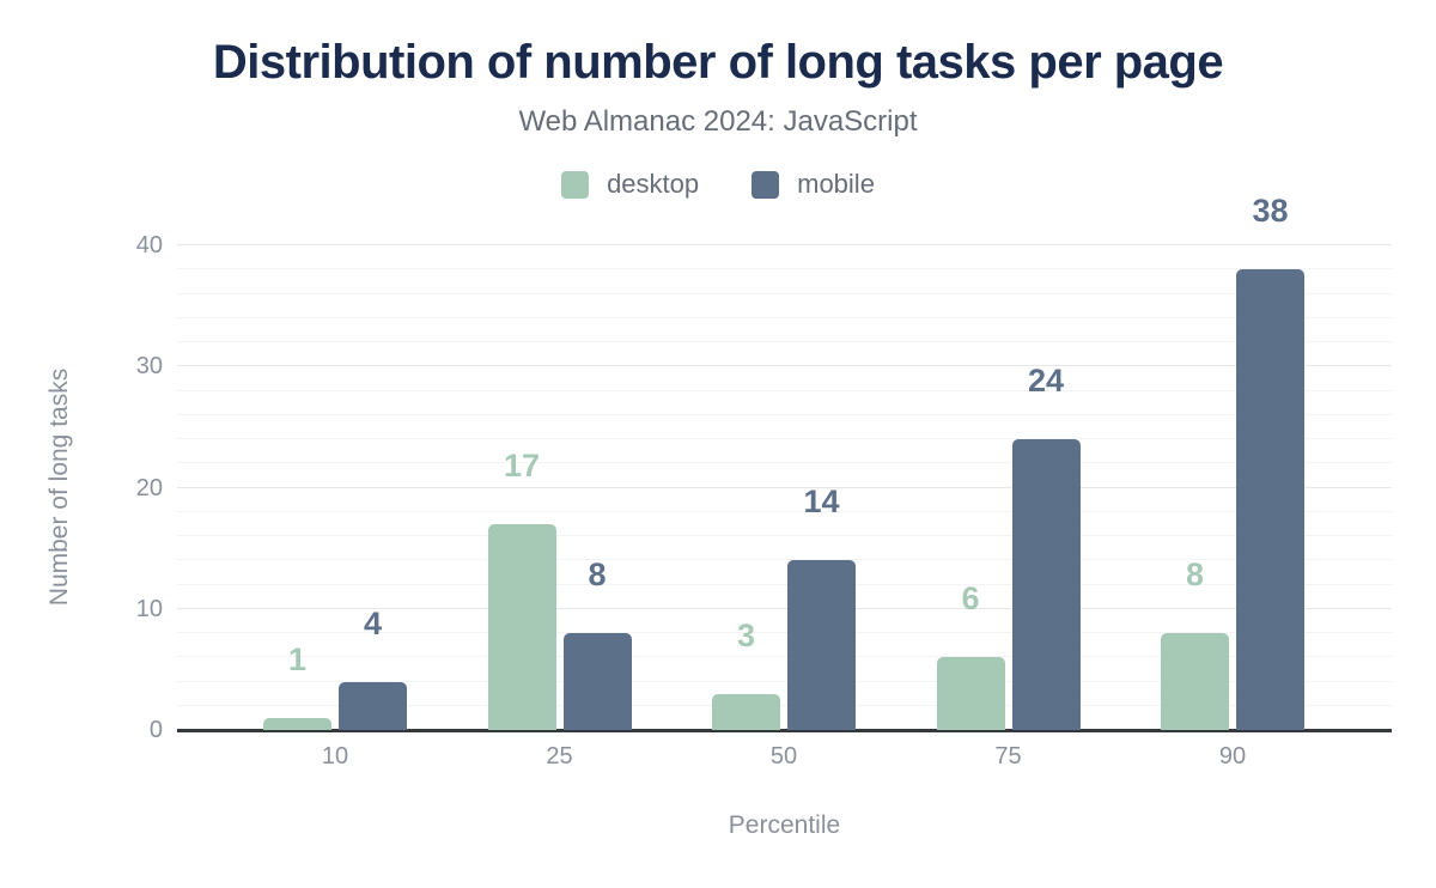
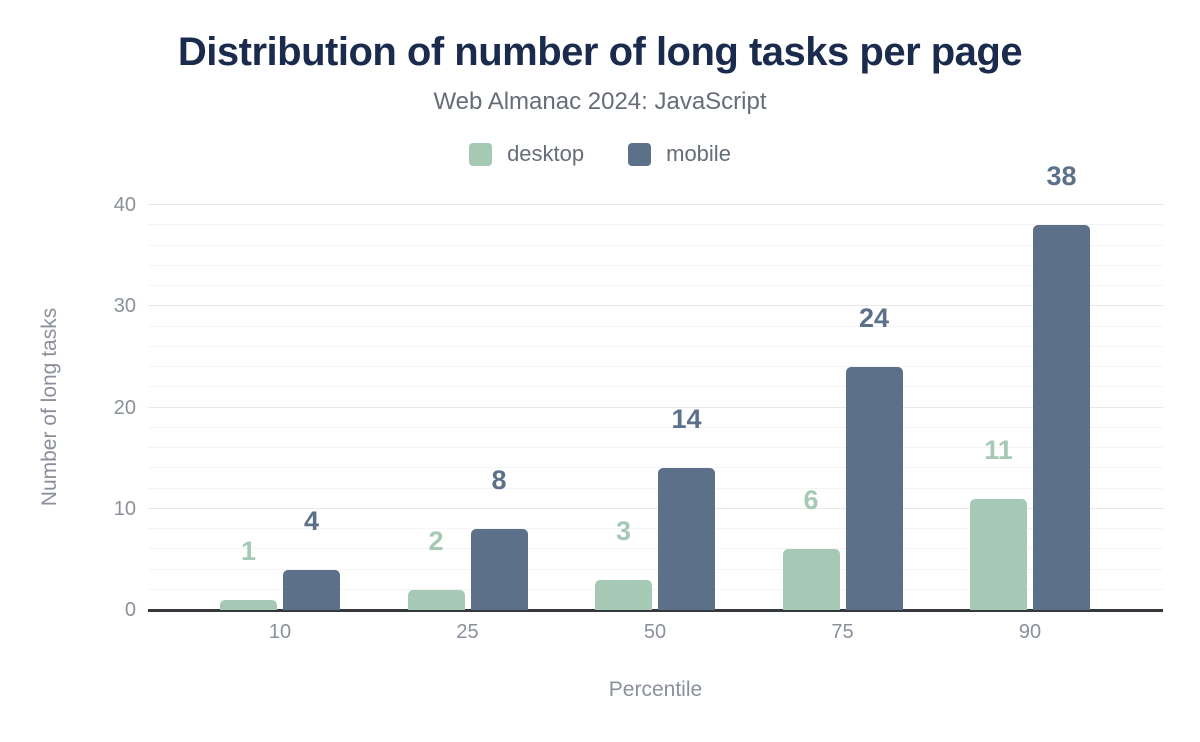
desktop/25: 17 -> 2
desktop/90: 8 -> 11
